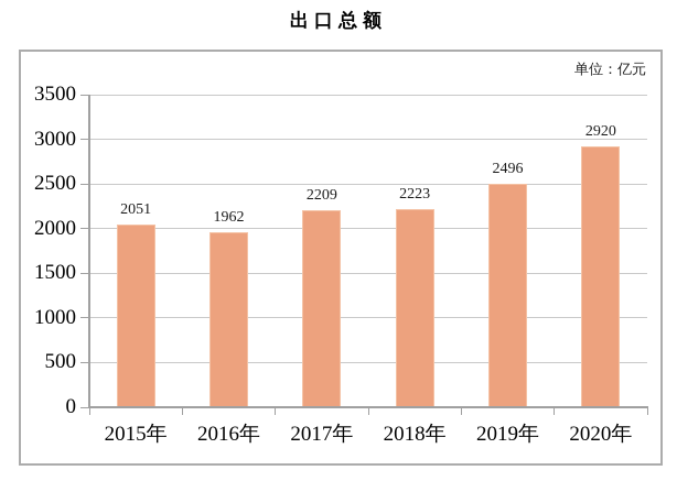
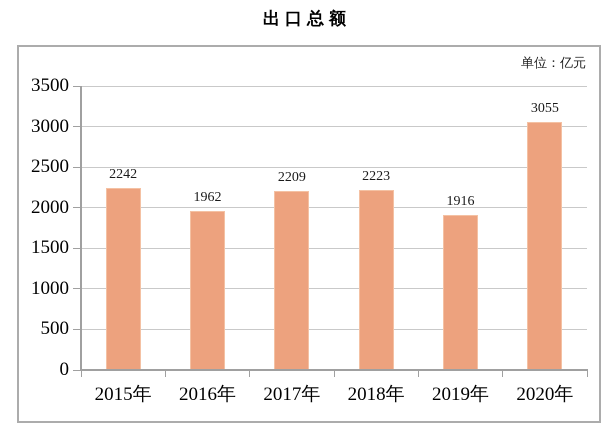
2015年: 2051 -> 2242
2019年: 2496 -> 1916
2020年: 2920 -> 3055
